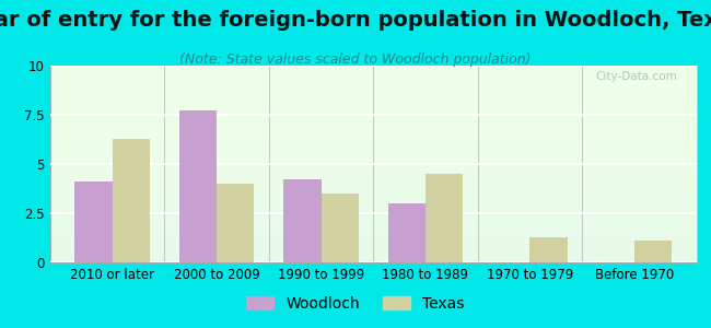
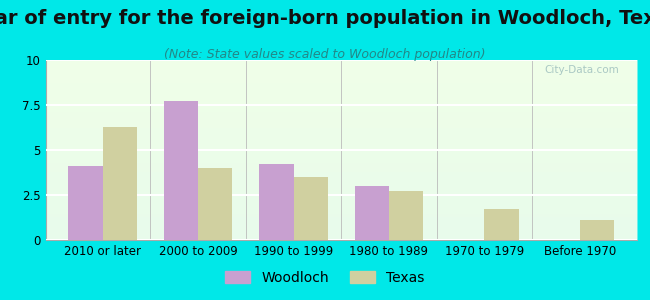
Texas/1980 to 1989: 4.5 -> 2.7
Texas/1970 to 1979: 1.3 -> 1.7
